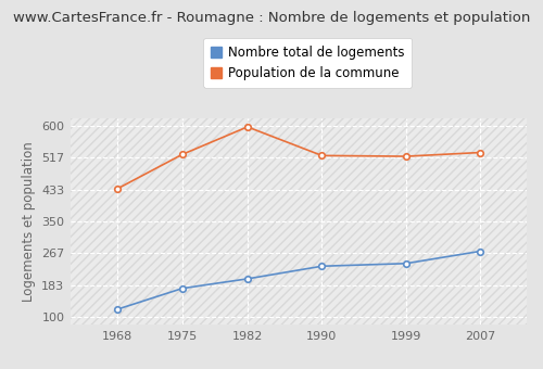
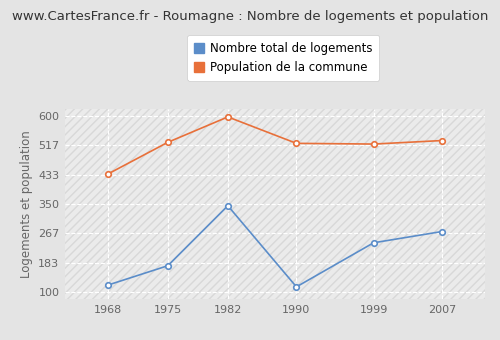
Nombre total de logements/1982: 200 -> 345
Nombre total de logements/1990: 233 -> 115
